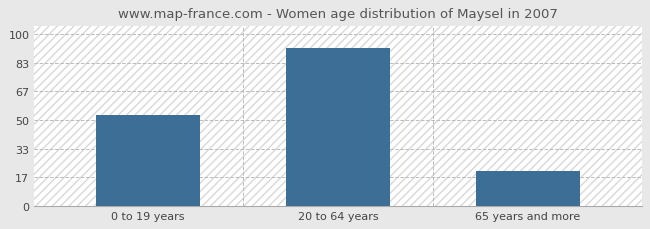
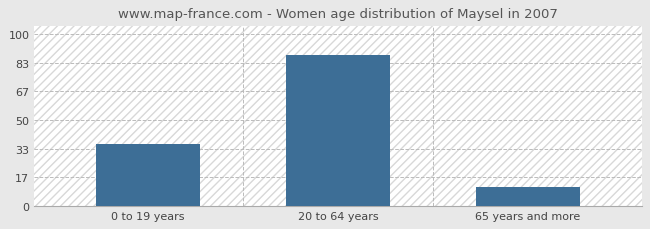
0 to 19 years: 53 -> 36
20 to 64 years: 92 -> 88
65 years and more: 20 -> 11
